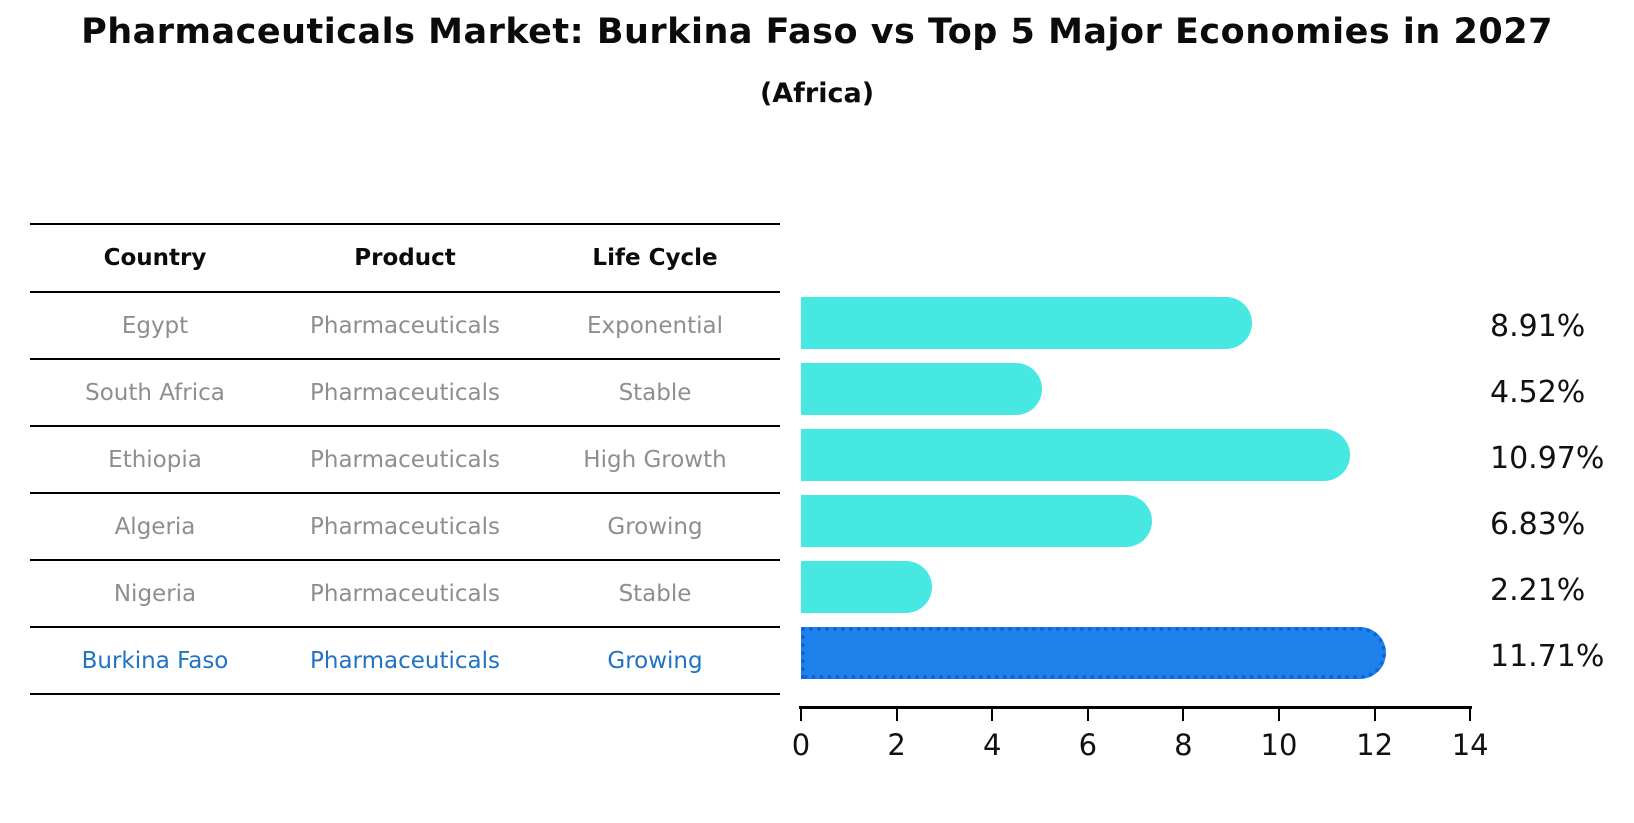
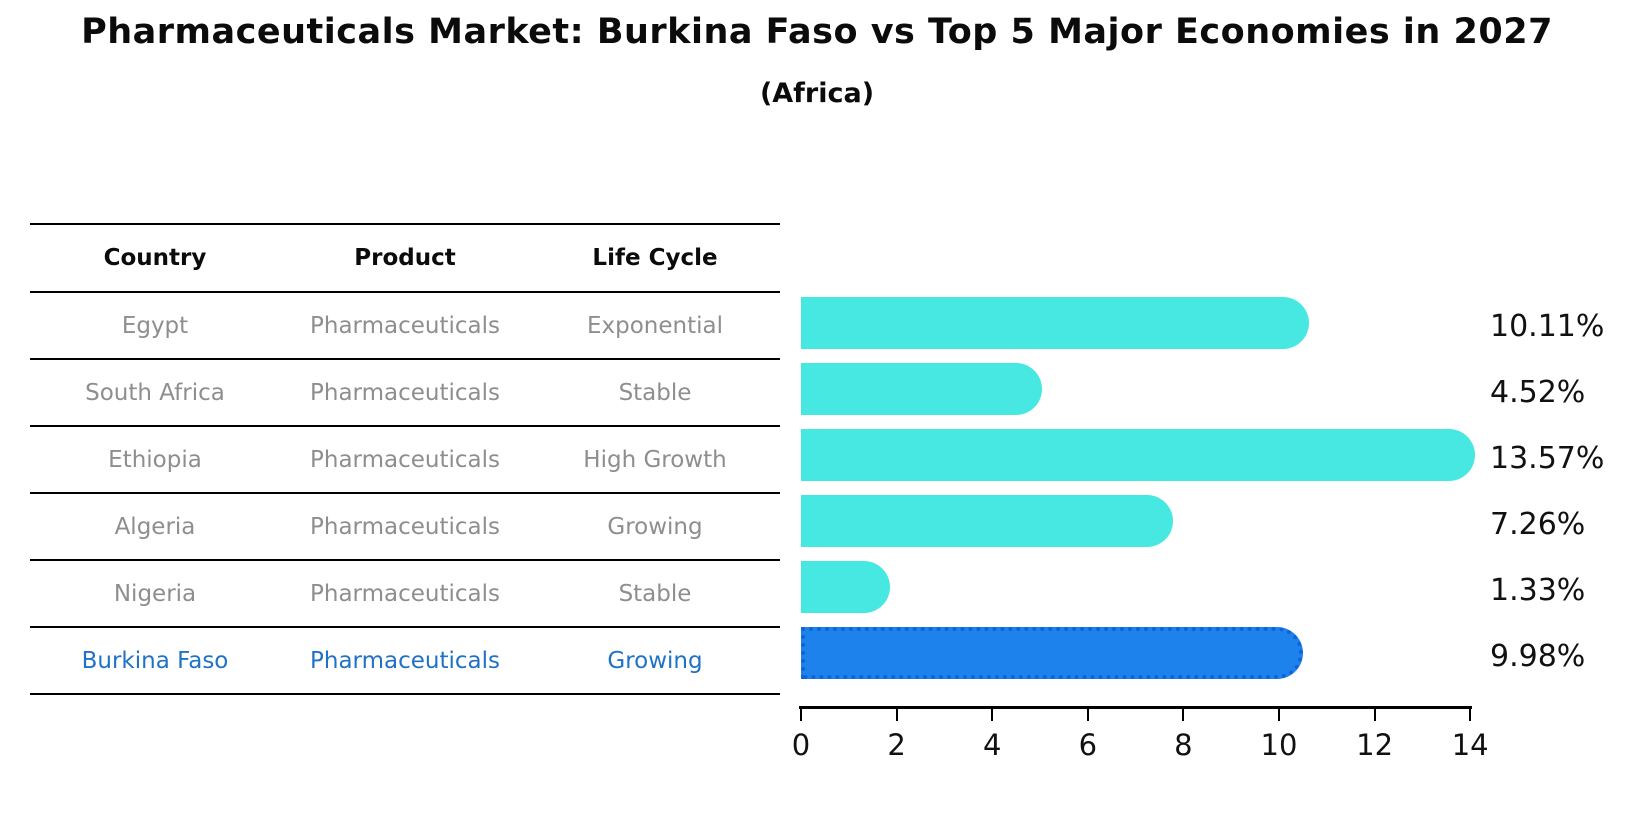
Egypt: 8.91% -> 10.11%
Ethiopia: 10.97% -> 13.57%
Algeria: 6.83% -> 7.26%
Nigeria: 2.21% -> 1.33%
Burkina Faso: 11.71% -> 9.98%
